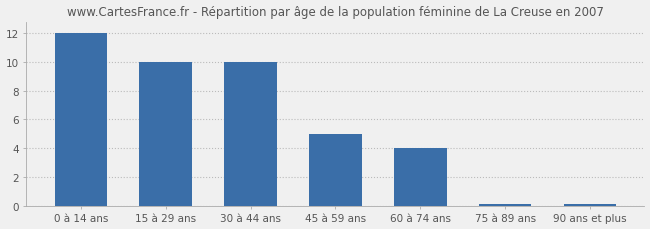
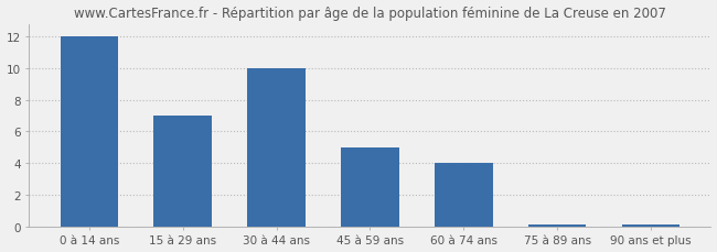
15 à 29 ans: 10.0 -> 7.0
